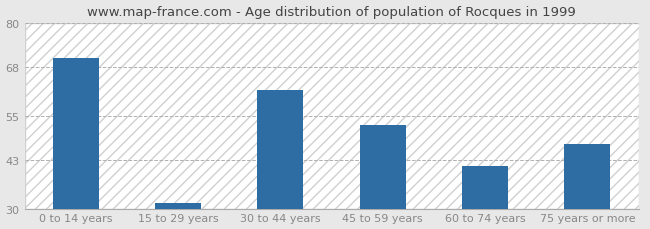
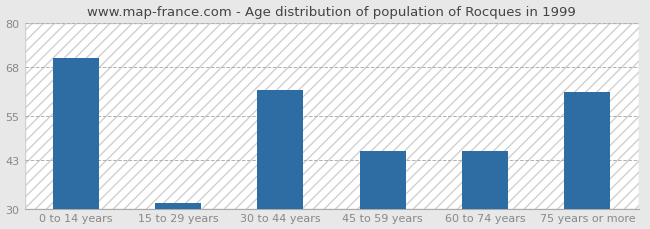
45 to 59 years: 52.5 -> 45.5
60 to 74 years: 41.5 -> 45.5
75 years or more: 47.5 -> 61.5
